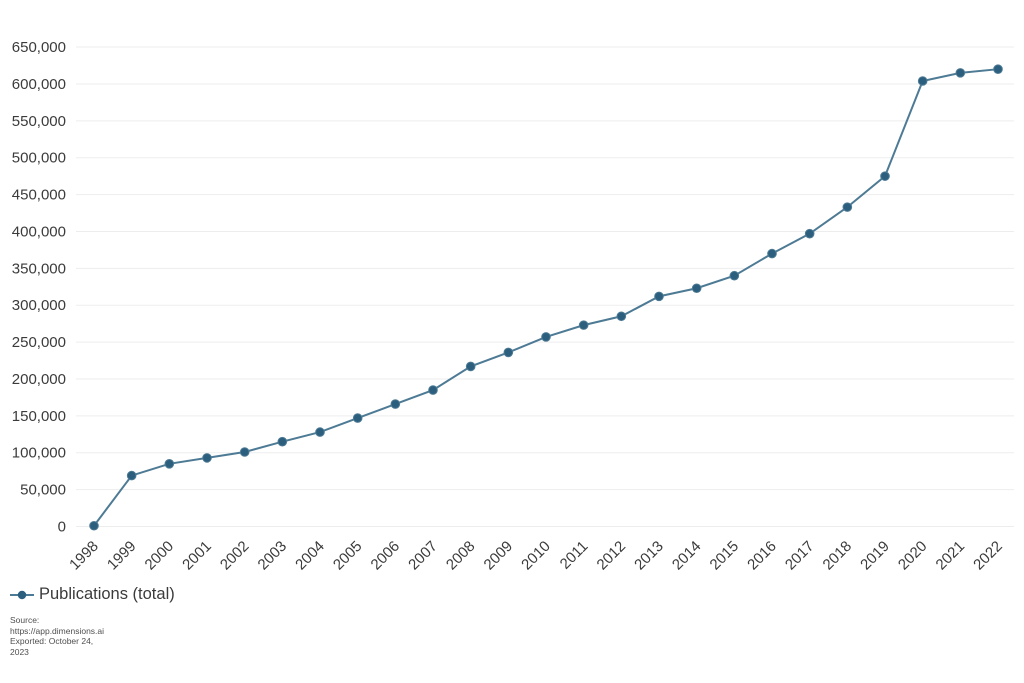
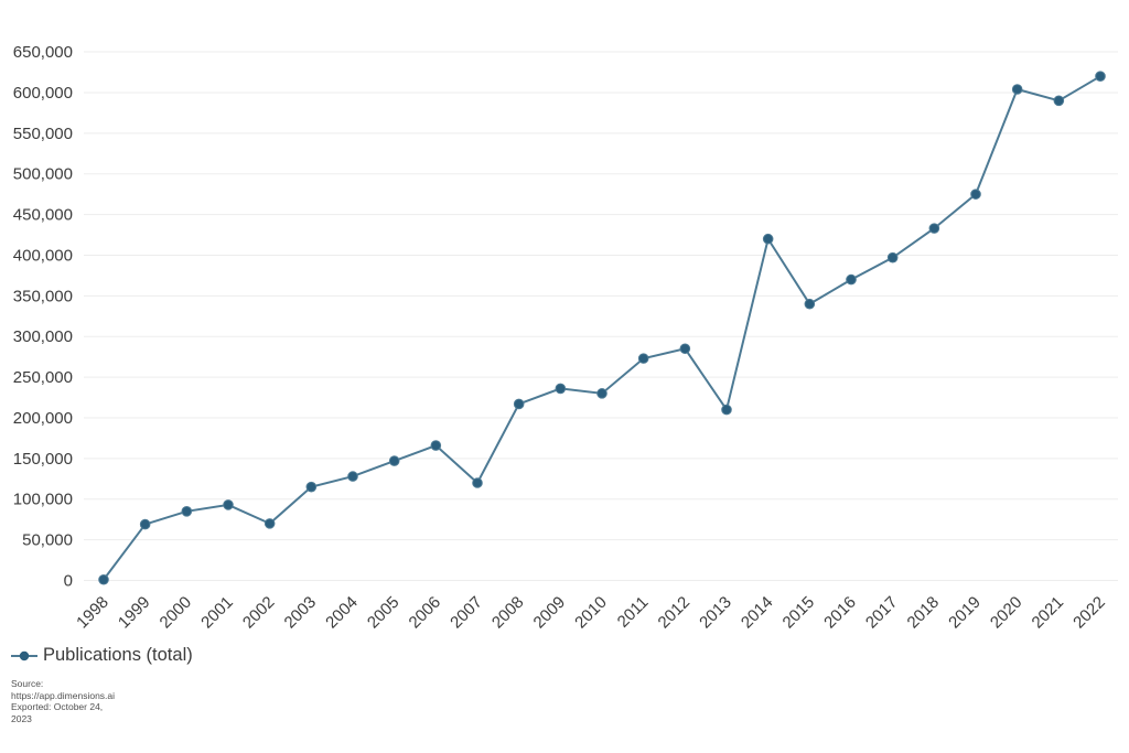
2002: 100000 -> 70000
2007: 180000 -> 120000
2010: 260000 -> 230000
2013: 310000 -> 210000
2014: 320000 -> 420000
2021: 620000 -> 590000
